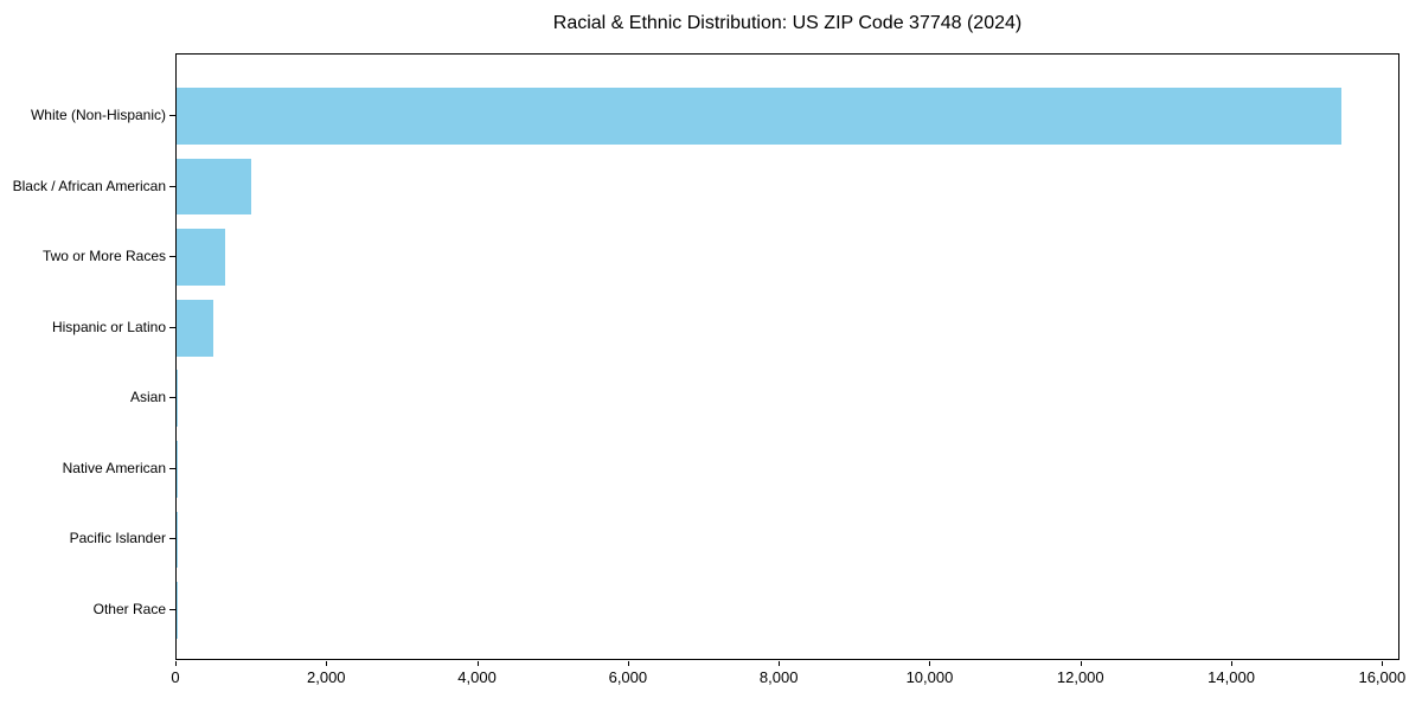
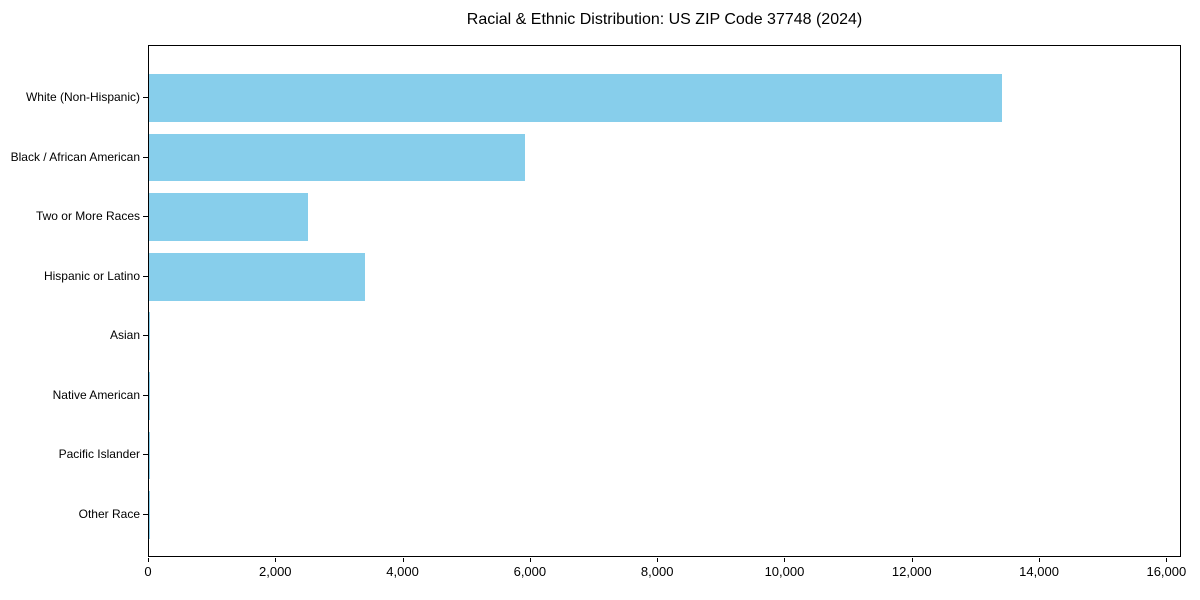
White (Non-Hispanic): 15400 -> 13400
Black / African American: 1000 -> 5900
Two or More Races: 600 -> 2500
Hispanic or Latino: 500 -> 3400
